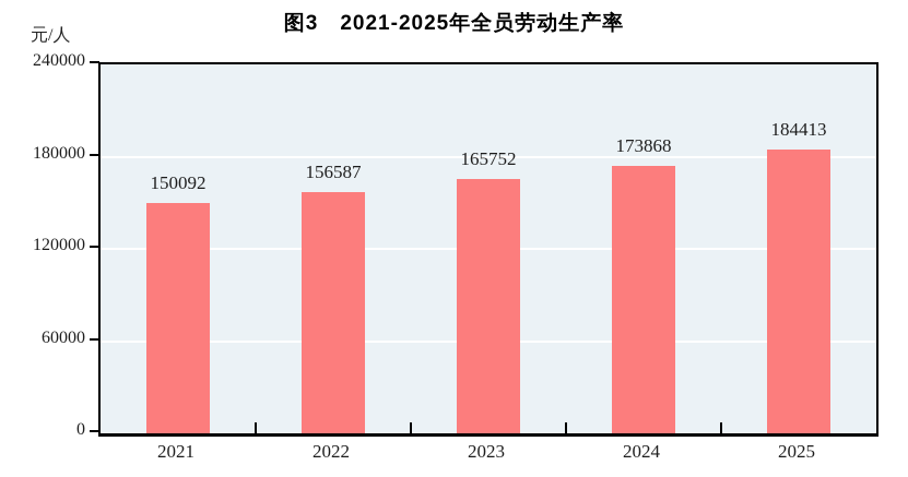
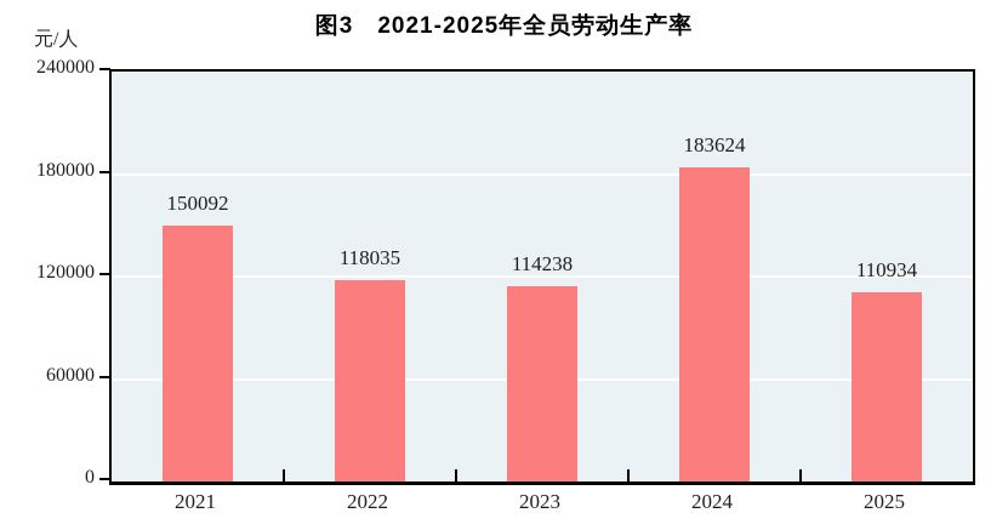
2022: 156587 -> 118035
2023: 165752 -> 114238
2024: 173868 -> 183624
2025: 184413 -> 110934
